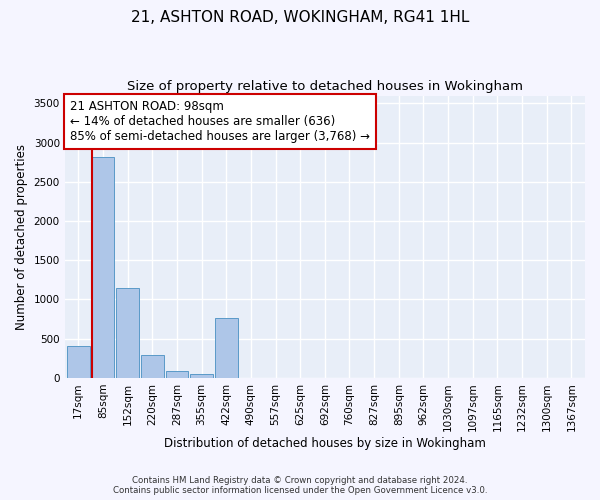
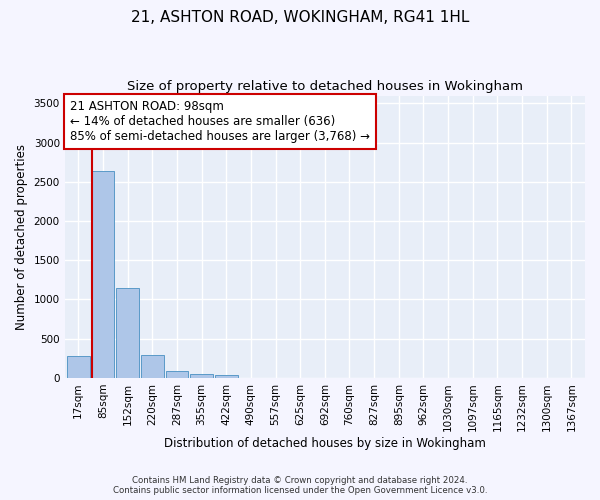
17sqm: 400 -> 280
85sqm: 2820 -> 2640
422sqm: 760 -> 30
